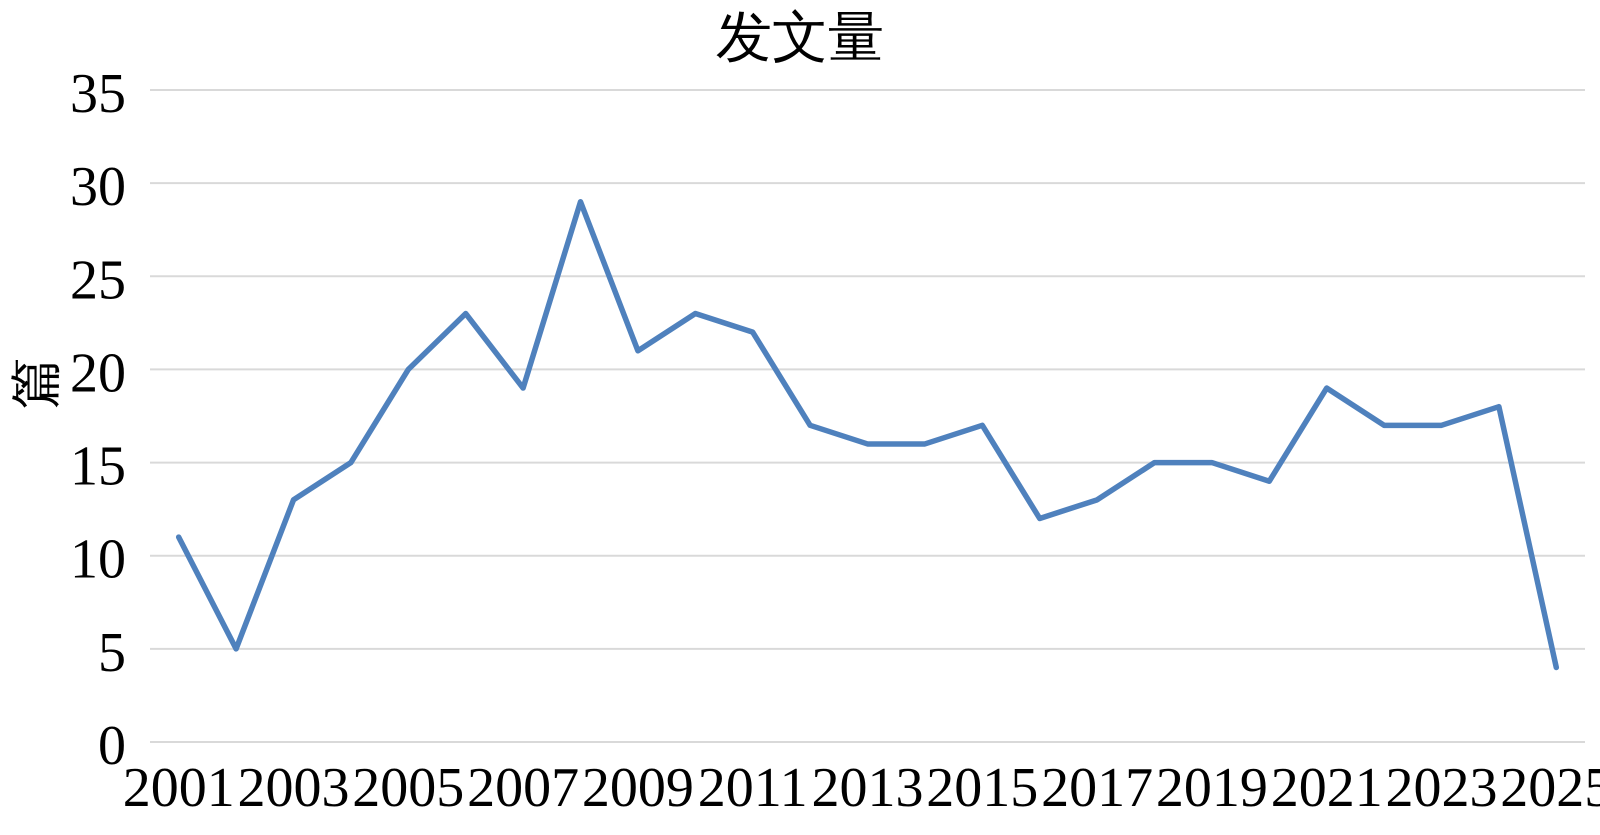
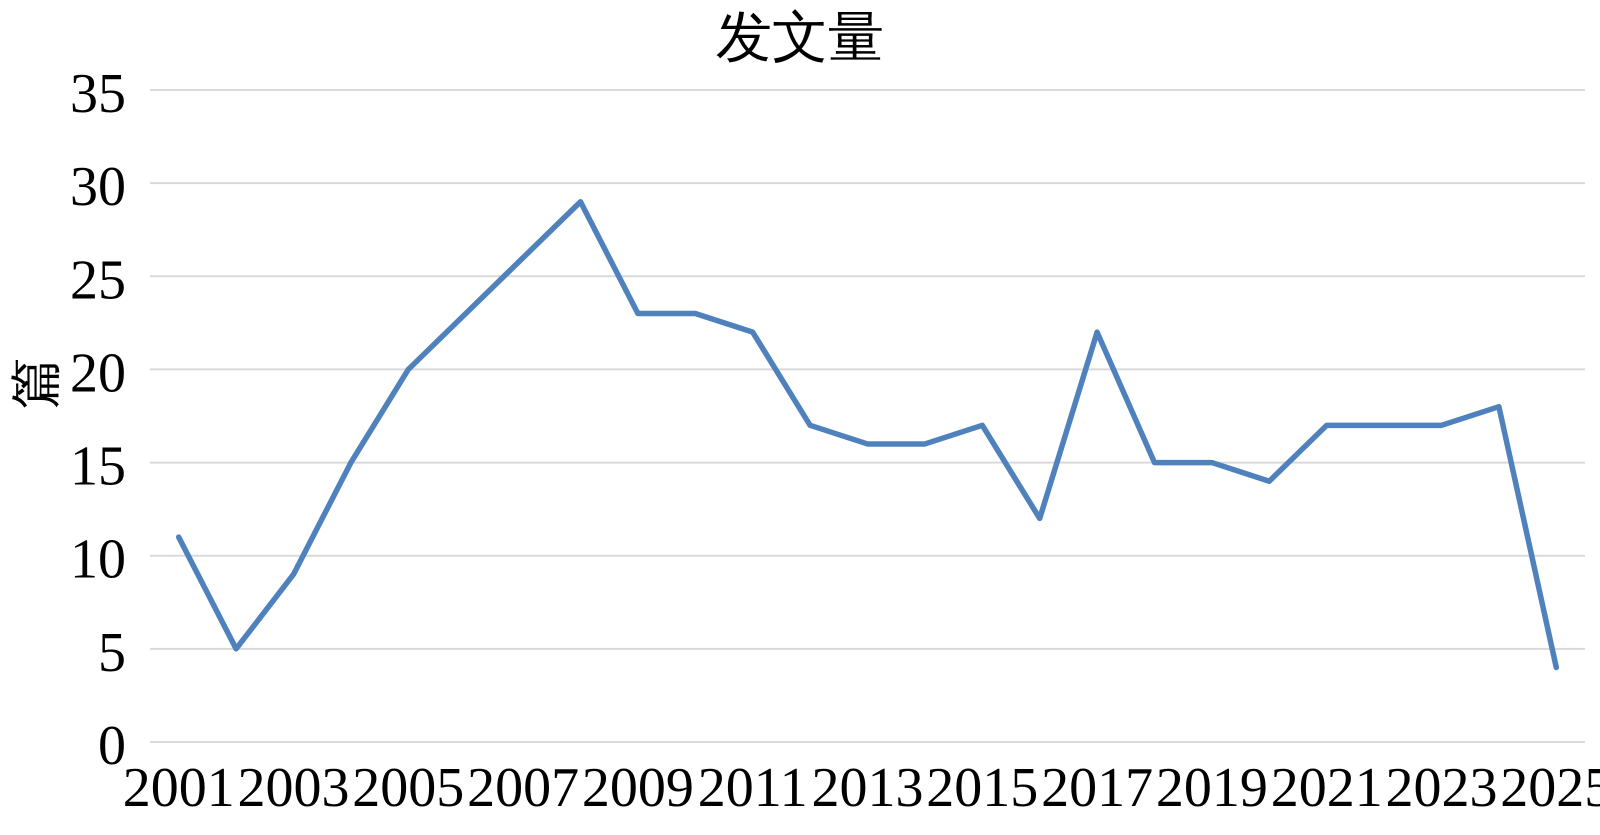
2003: 13 -> 9
2007: 19 -> 26
2009: 21 -> 23
2017: 13 -> 22
2021: 19 -> 17
